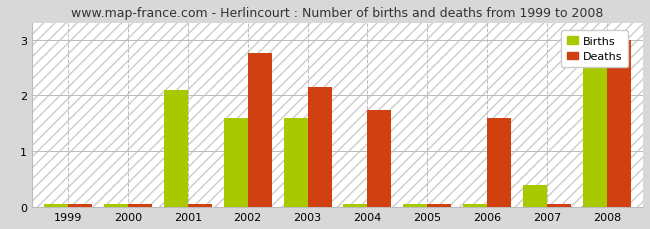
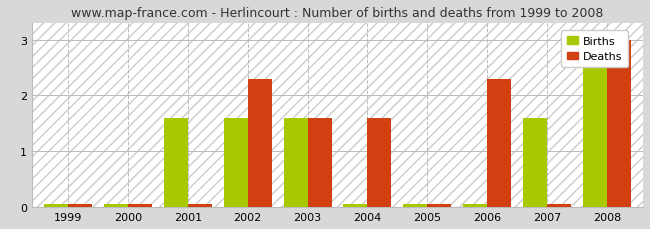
Births/2001: 2.10 -> 1.60
Deaths/2002: 2.76 -> 2.30
Deaths/2003: 2.16 -> 1.60
Deaths/2004: 1.74 -> 1.60
Deaths/2006: 1.60 -> 2.30
Births/2007: 0.40 -> 1.60
